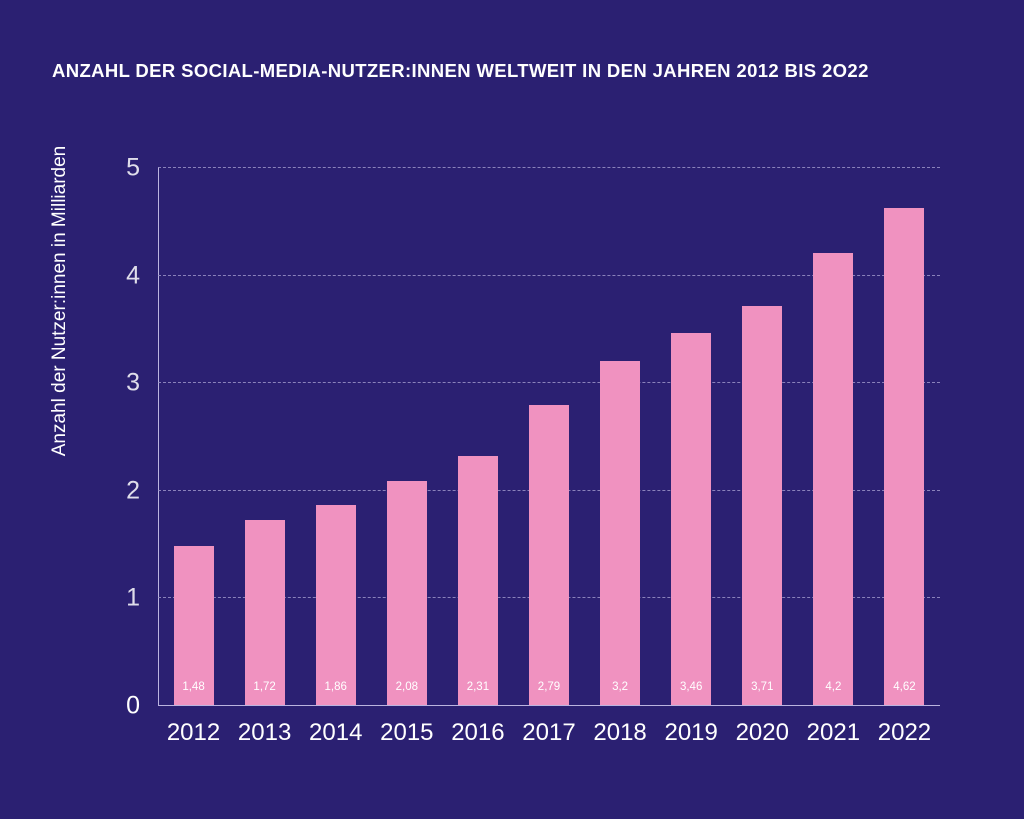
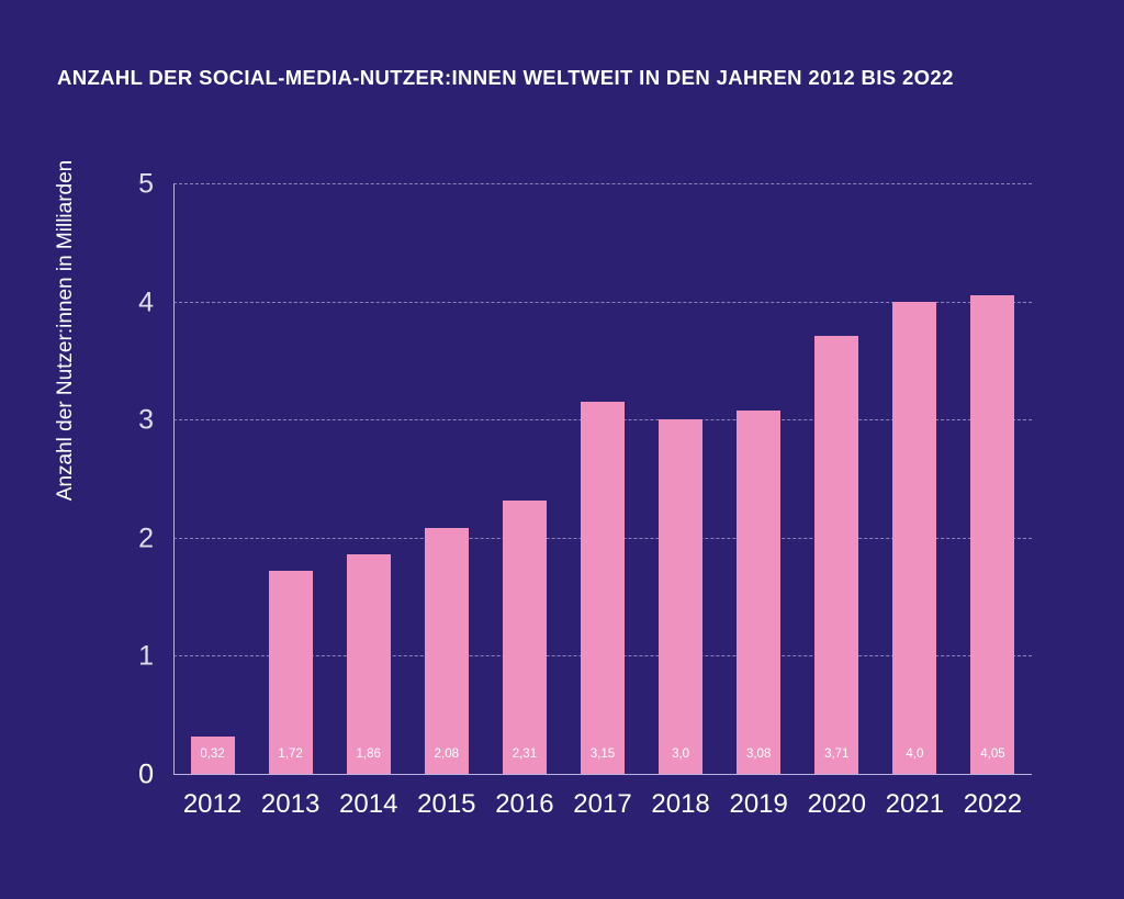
2012: 1,48 -> 0,32
2017: 2,79 -> 3,15
2018: 3,2 -> 3,0
2019: 3,46 -> 3,08
2021: 4,2 -> 4,0
2022: 4,62 -> 4,05
